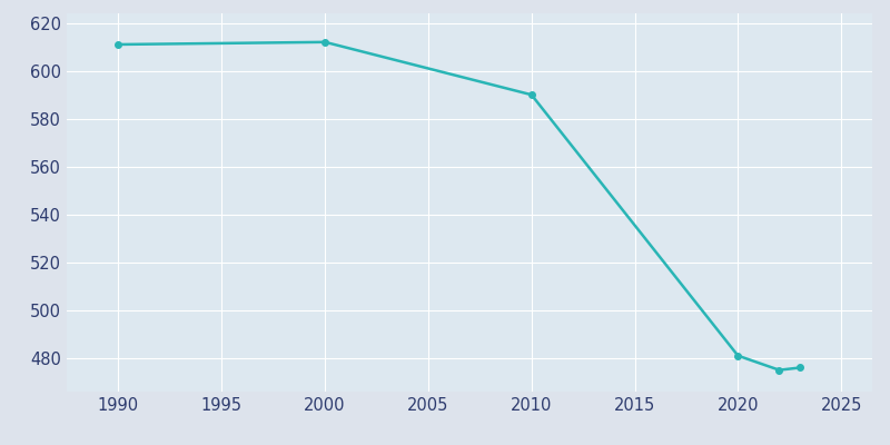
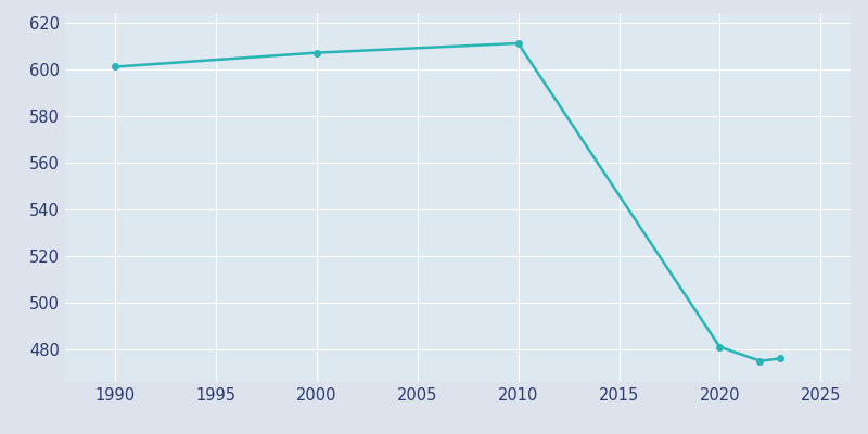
1990: 611 -> 601
2000: 612 -> 607
2010: 590 -> 611
